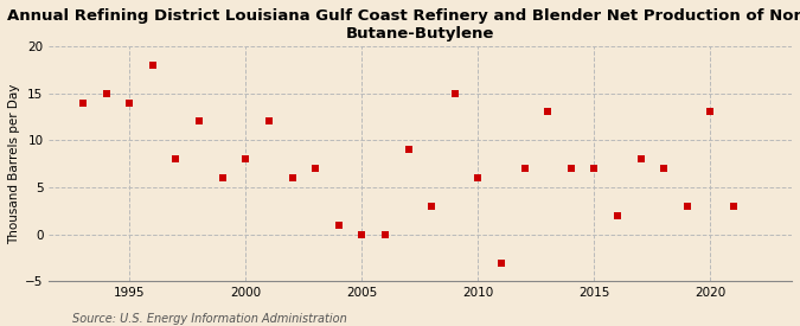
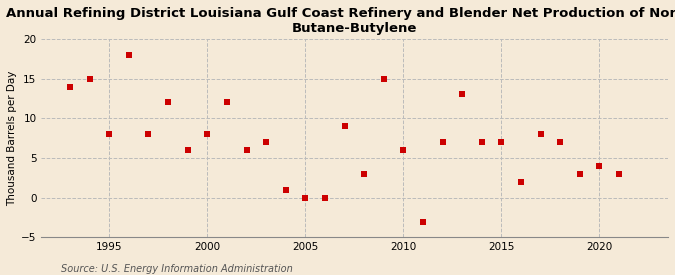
1995: 14 -> 8
2020: 13 -> 4
